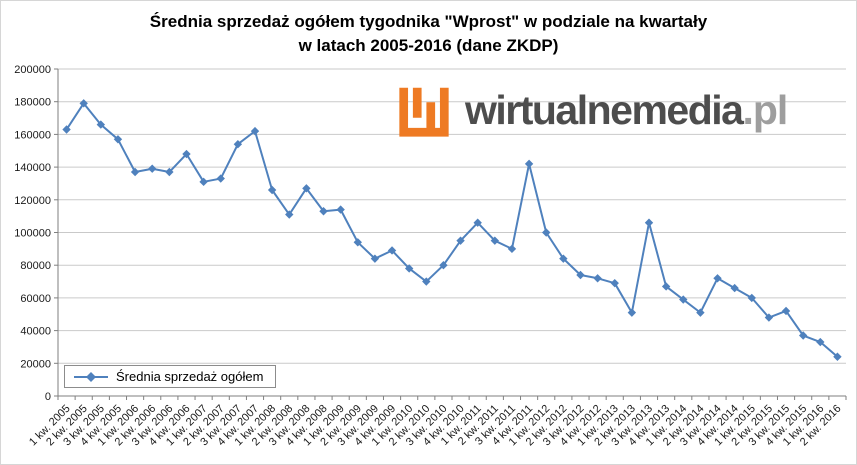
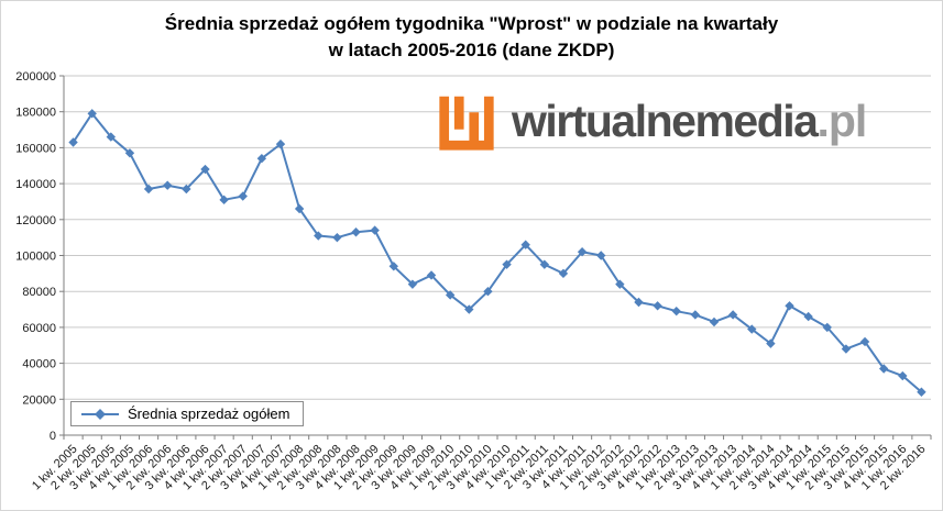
3 kw. 2008: 127000 -> 110000
4 kw. 2011: 142000 -> 102000
2 kw. 2013: 51000 -> 67000
3 kw. 2013: 106000 -> 63000
